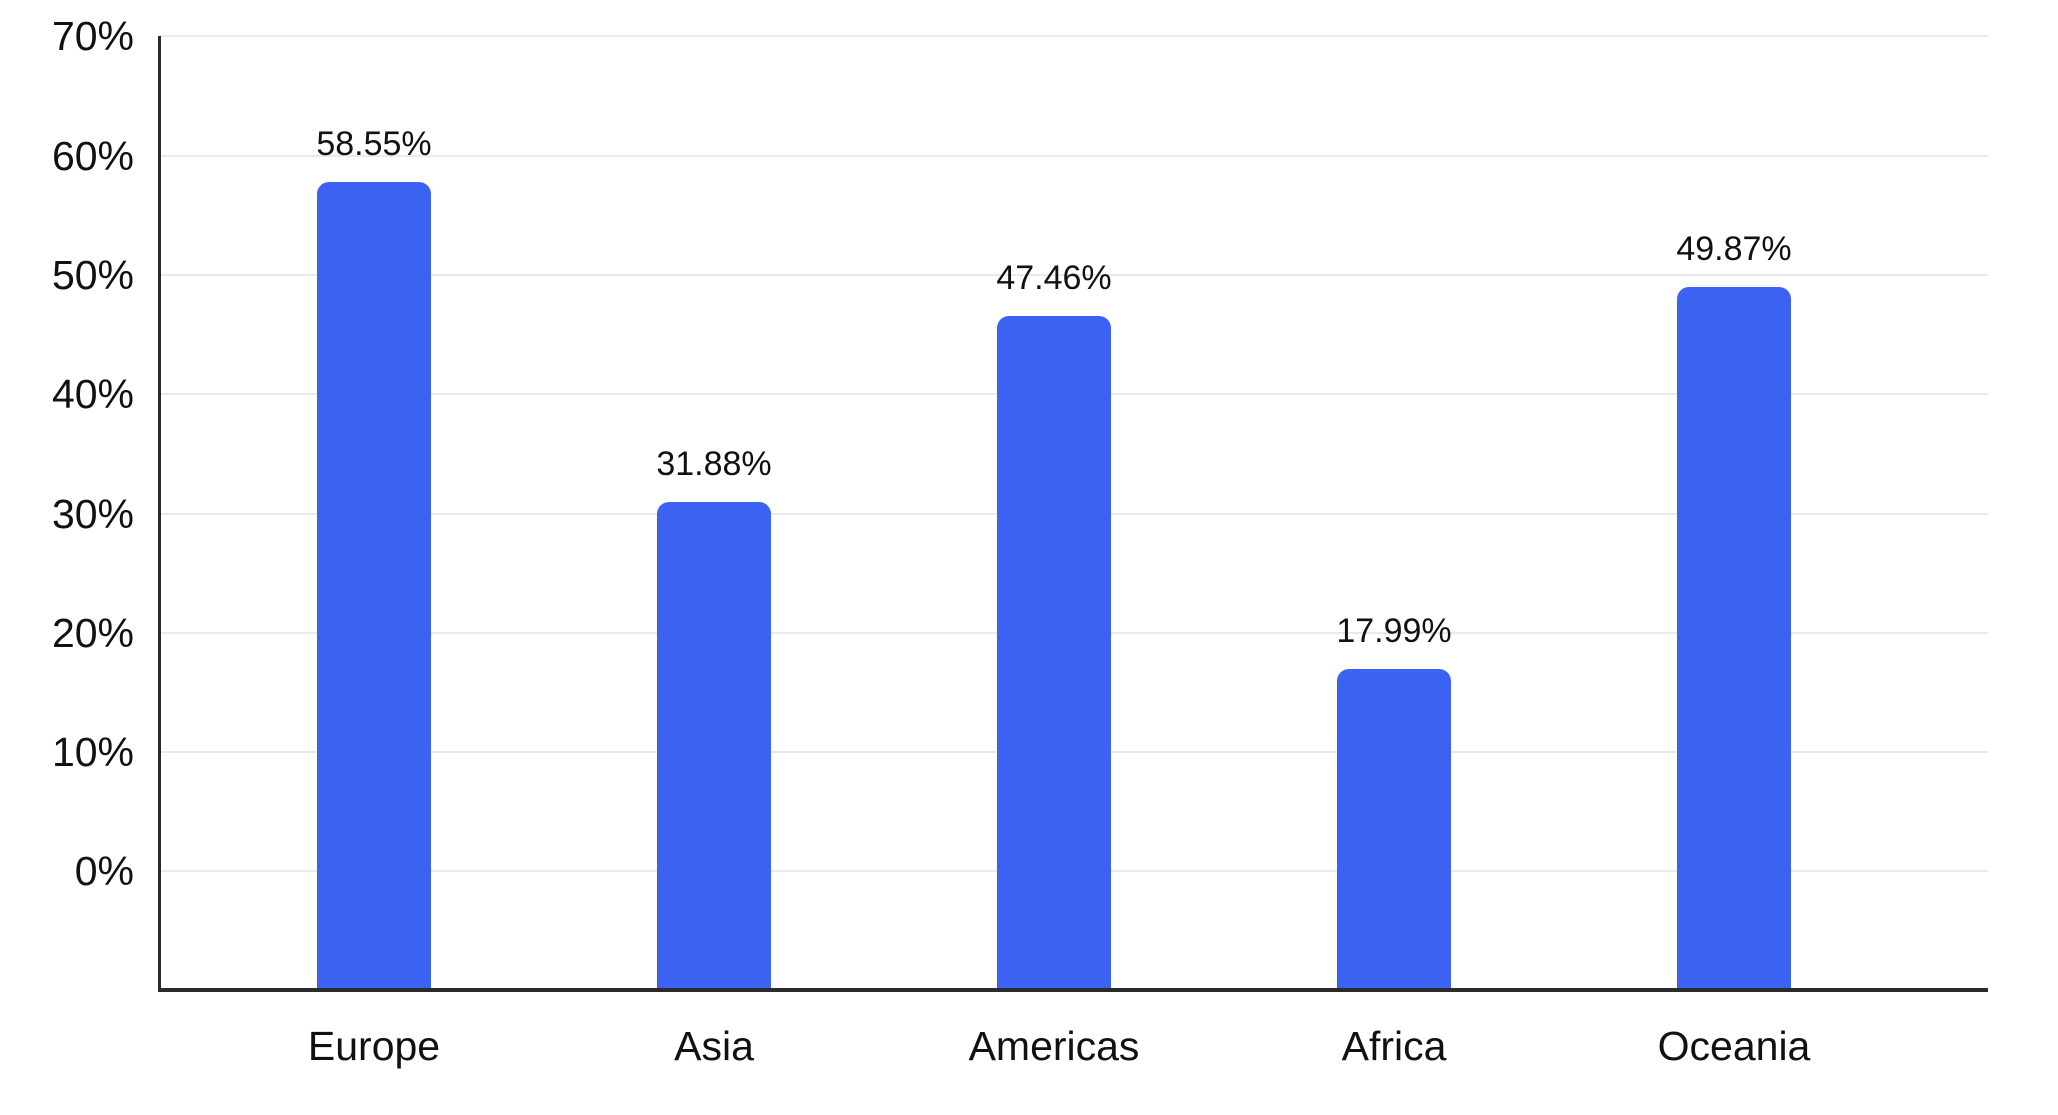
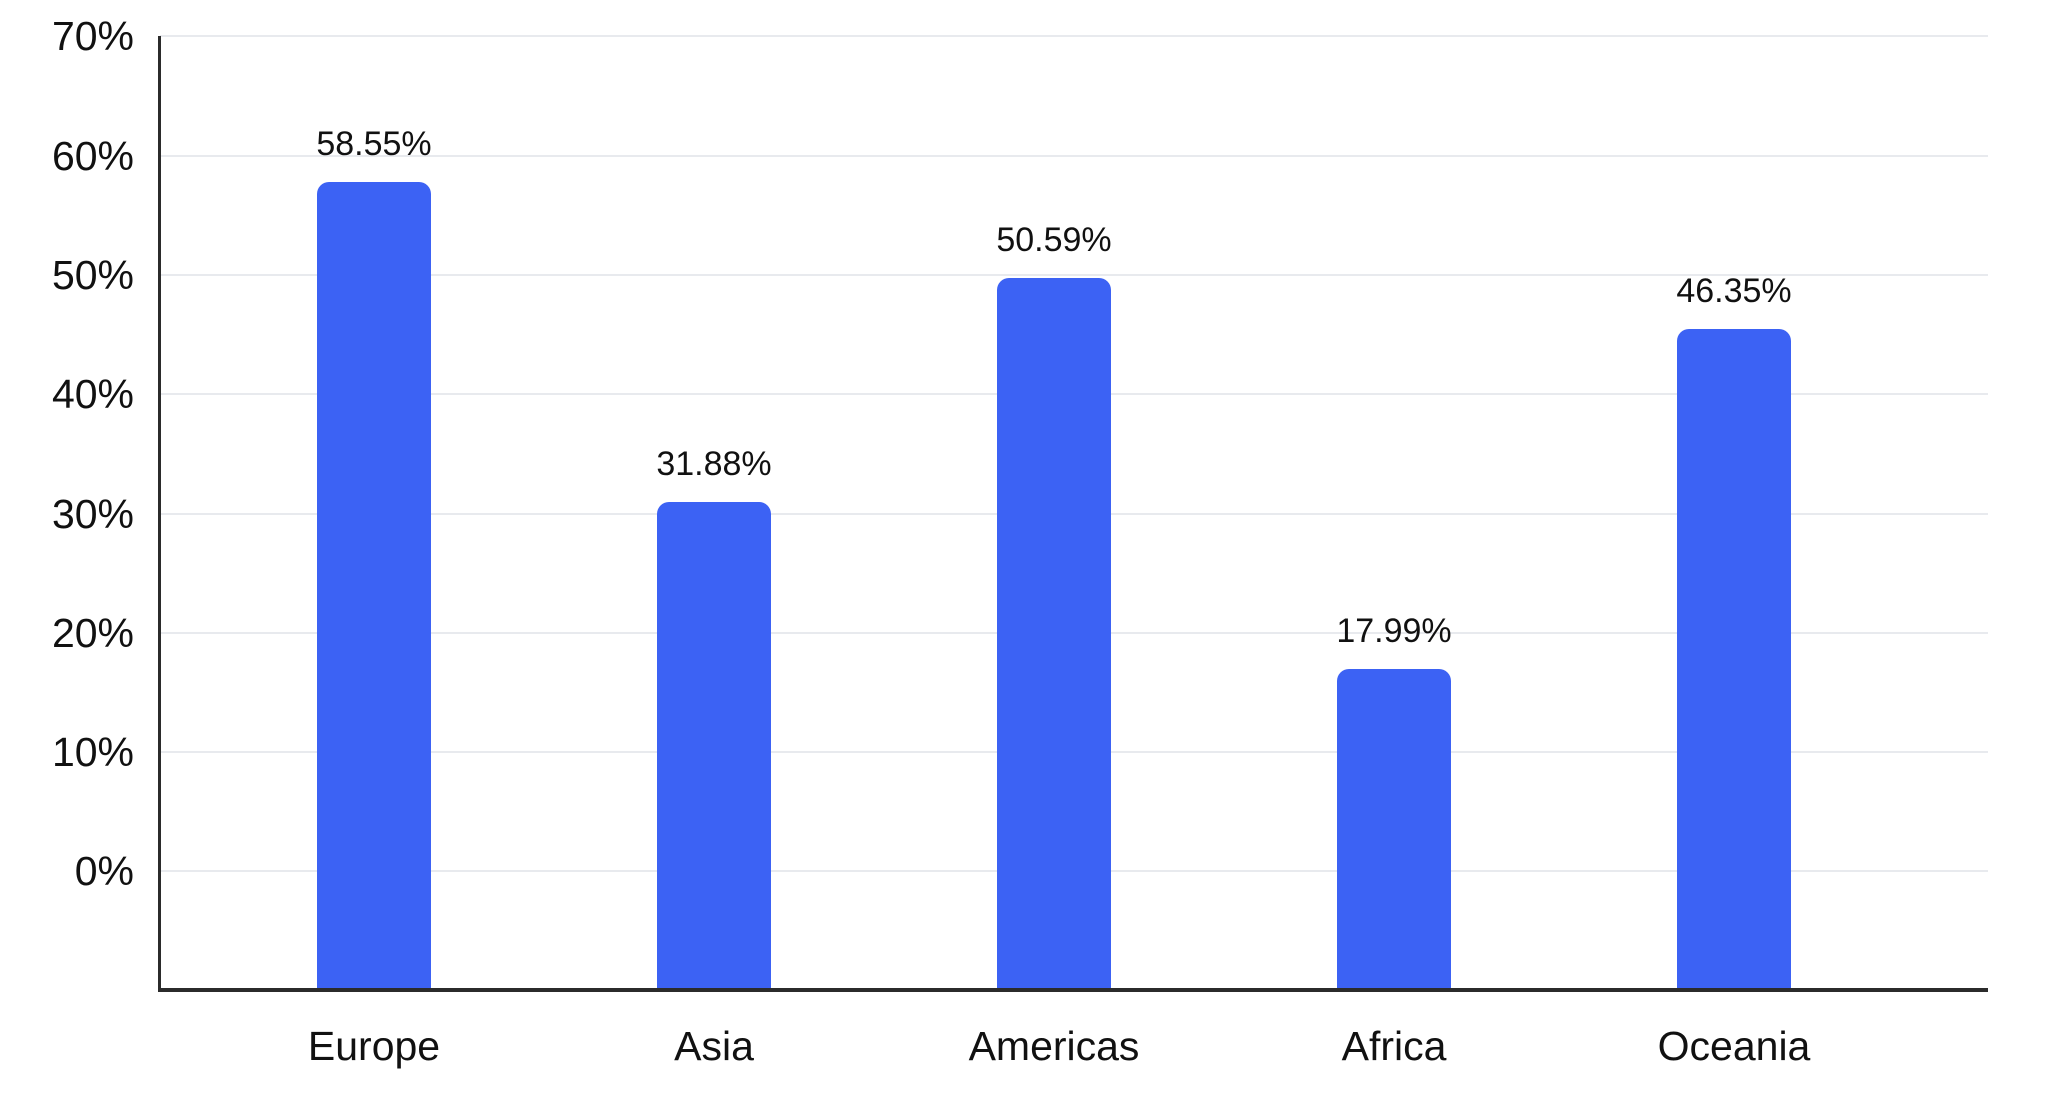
Americas: 47.46% -> 50.59%
Oceania: 49.87% -> 46.35%
